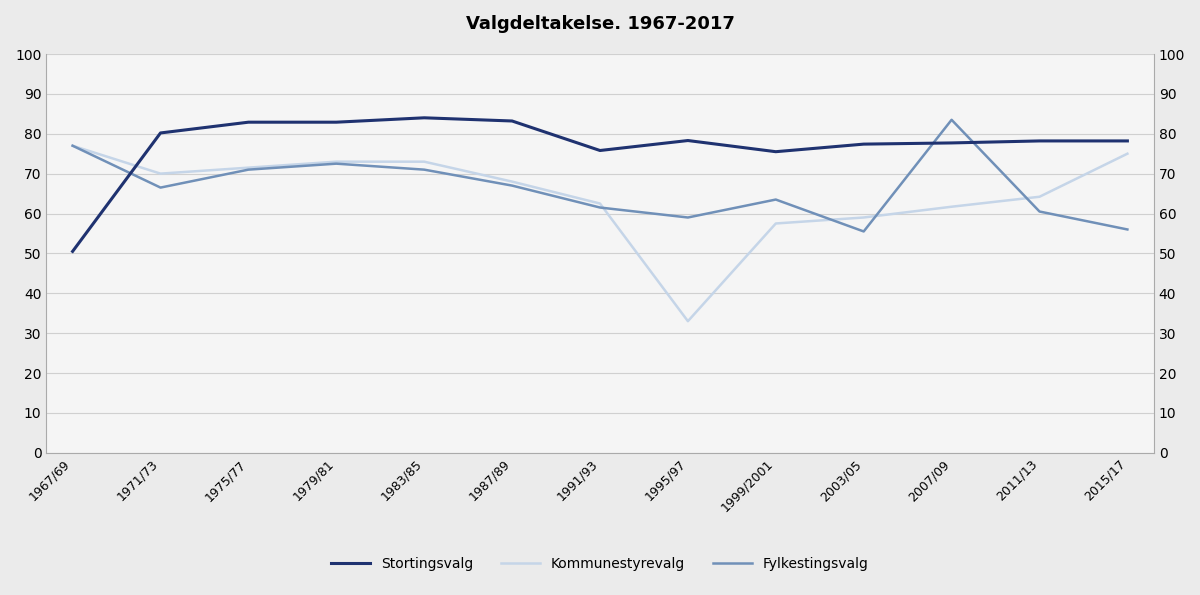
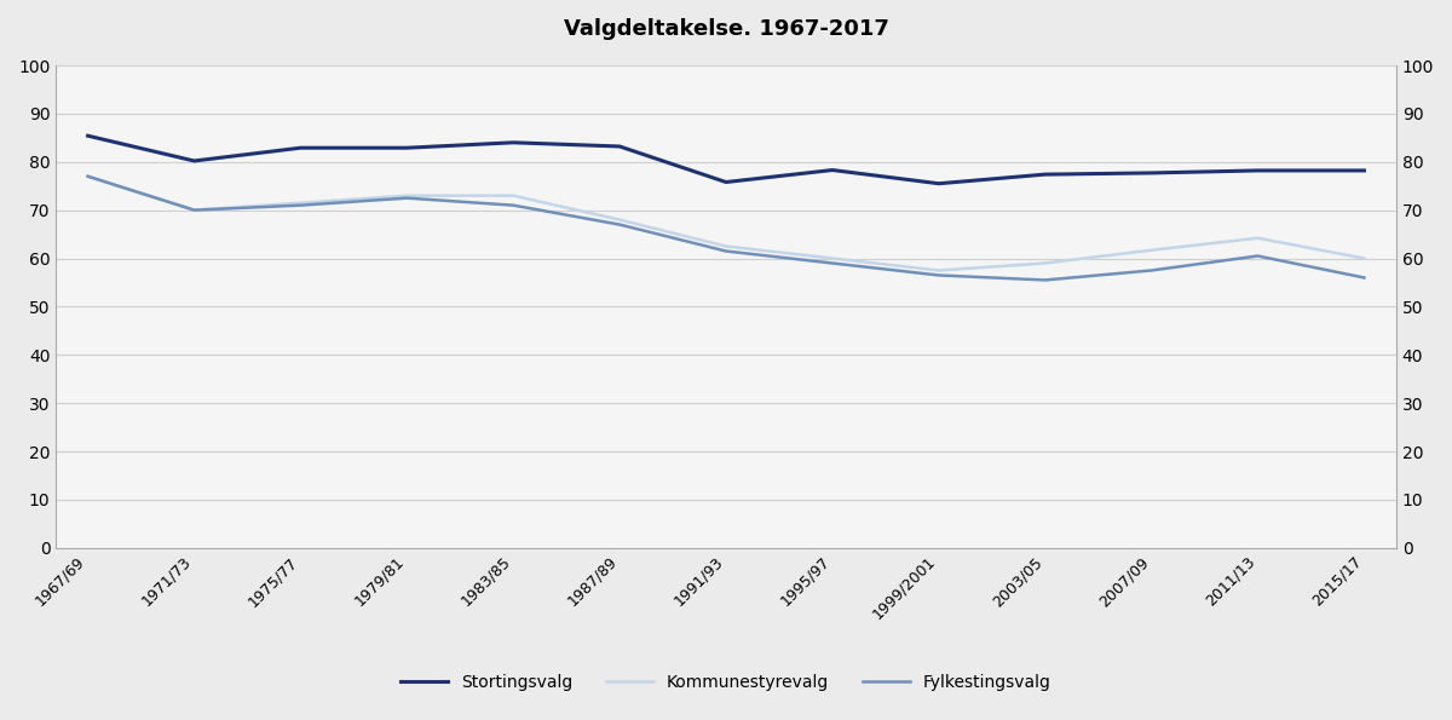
Stortingsvalg/1967/69: 50.5 -> 85.4
Fylkestingsvalg/1971/73: 66.5 -> 70.0
Kommunestyrevalg/1995/97: 33.0 -> 60.0
Fylkestingsvalg/1999/2001: 63.5 -> 56.5
Fylkestingsvalg/2007/09: 83.5 -> 57.5
Kommunestyrevalg/2015/17: 75.0 -> 60.0
